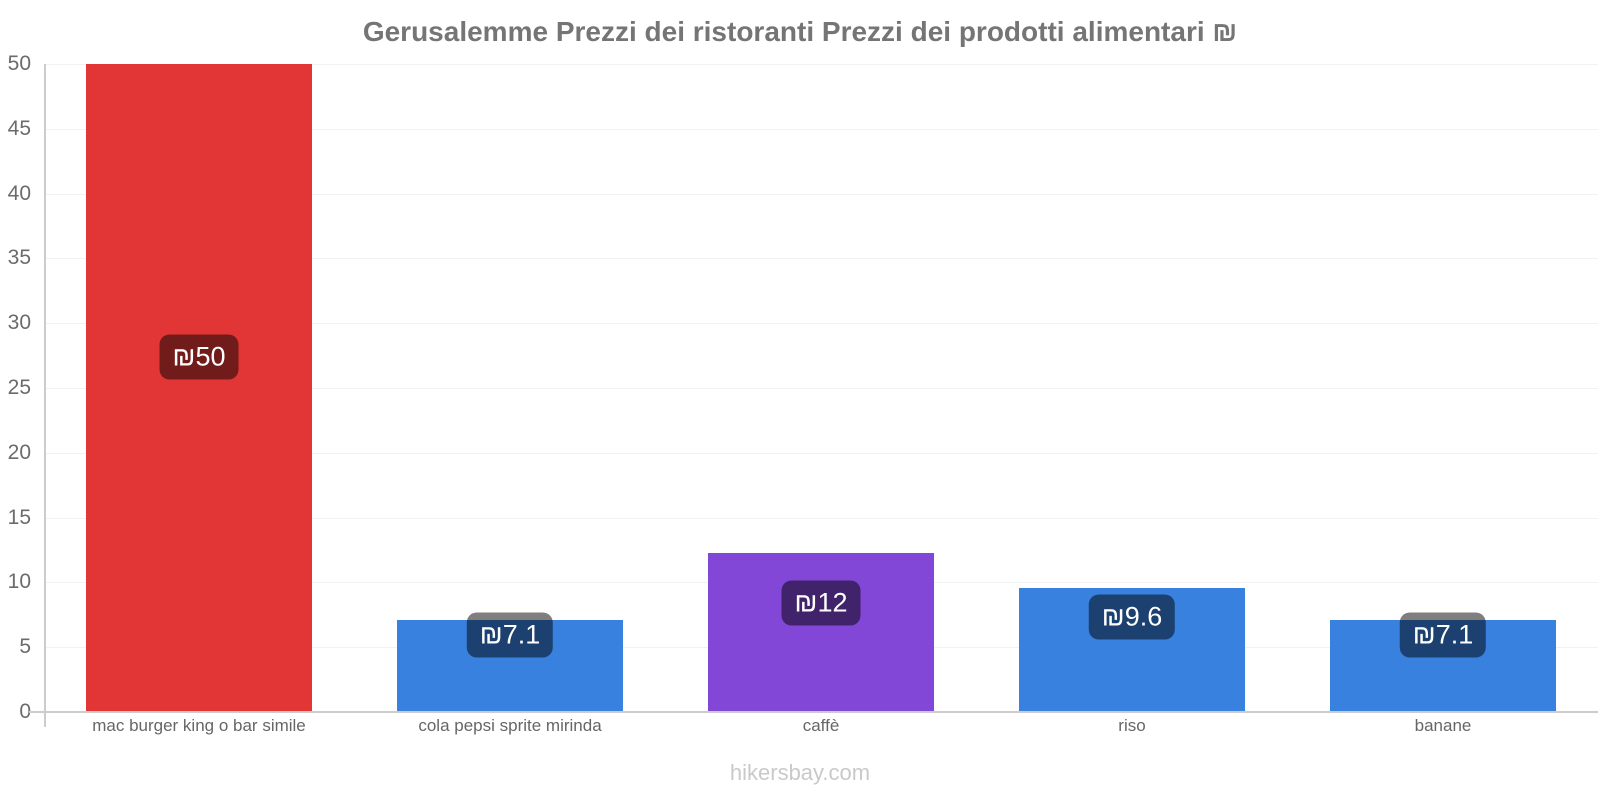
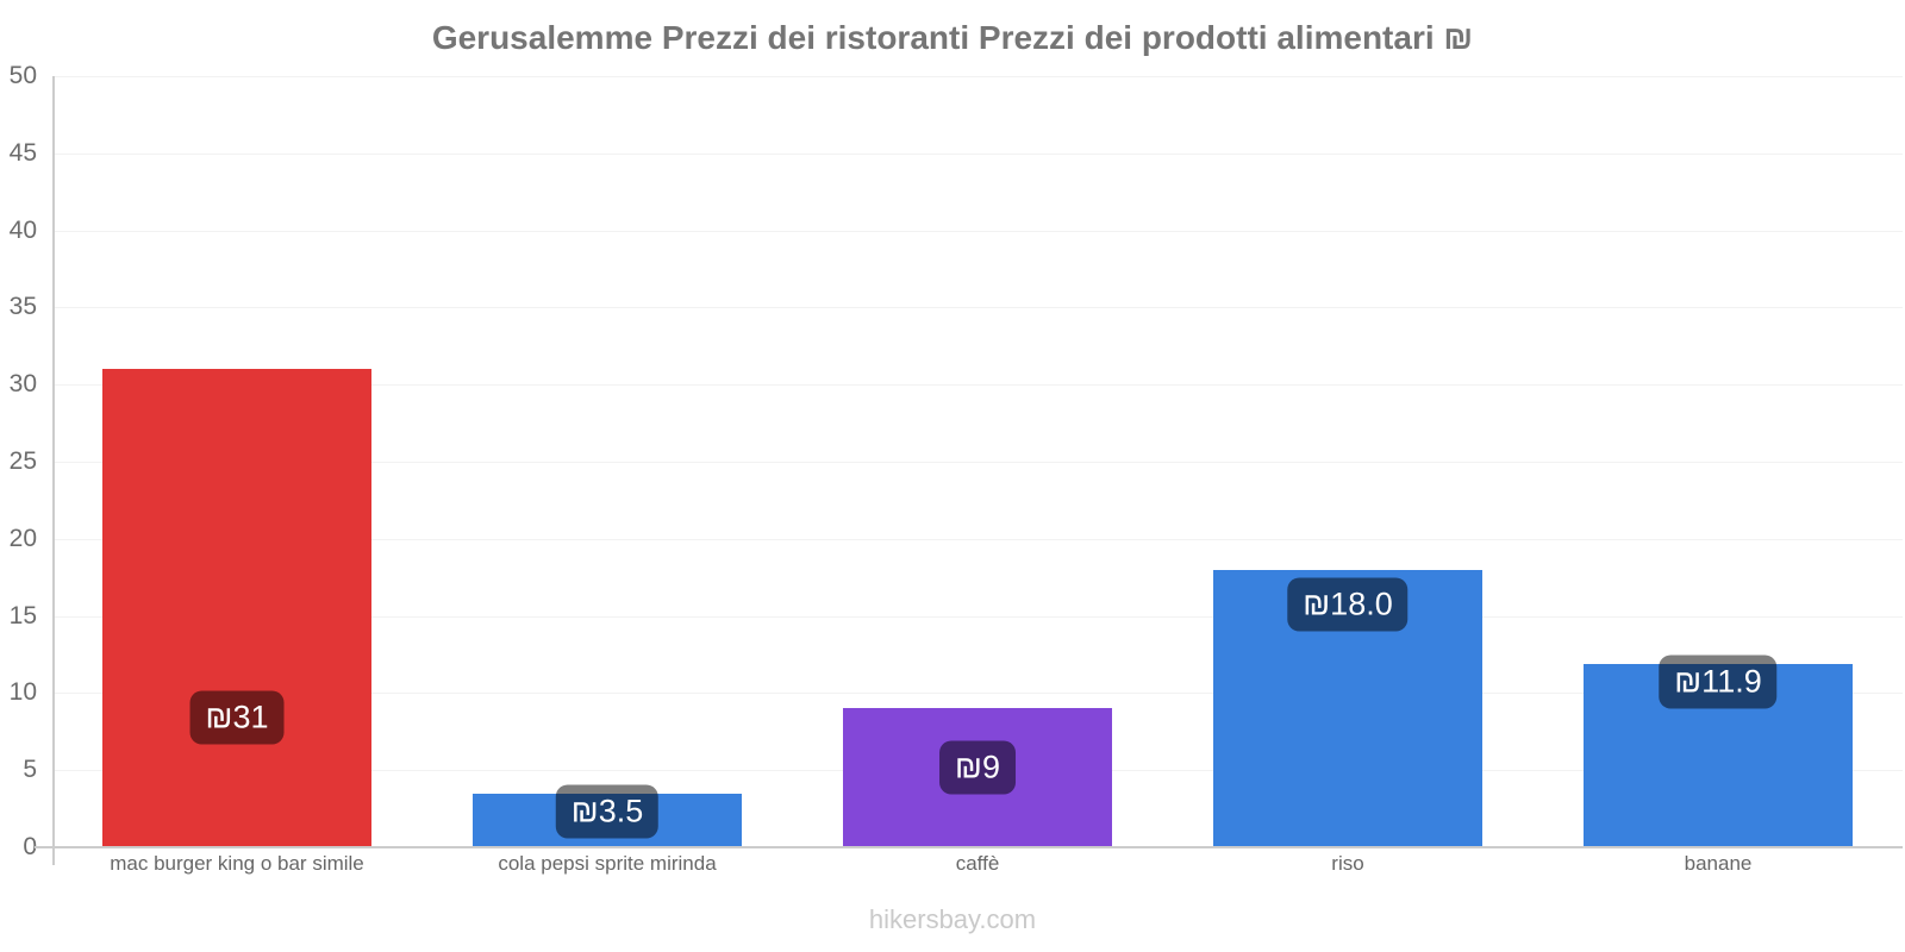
mac burger king o bar simile: 50 -> 31
cola pepsi sprite mirinda: 7.1 -> 3.5
caffè: 12 -> 9
riso: 9.6 -> 18.0
banane: 7.1 -> 11.9
